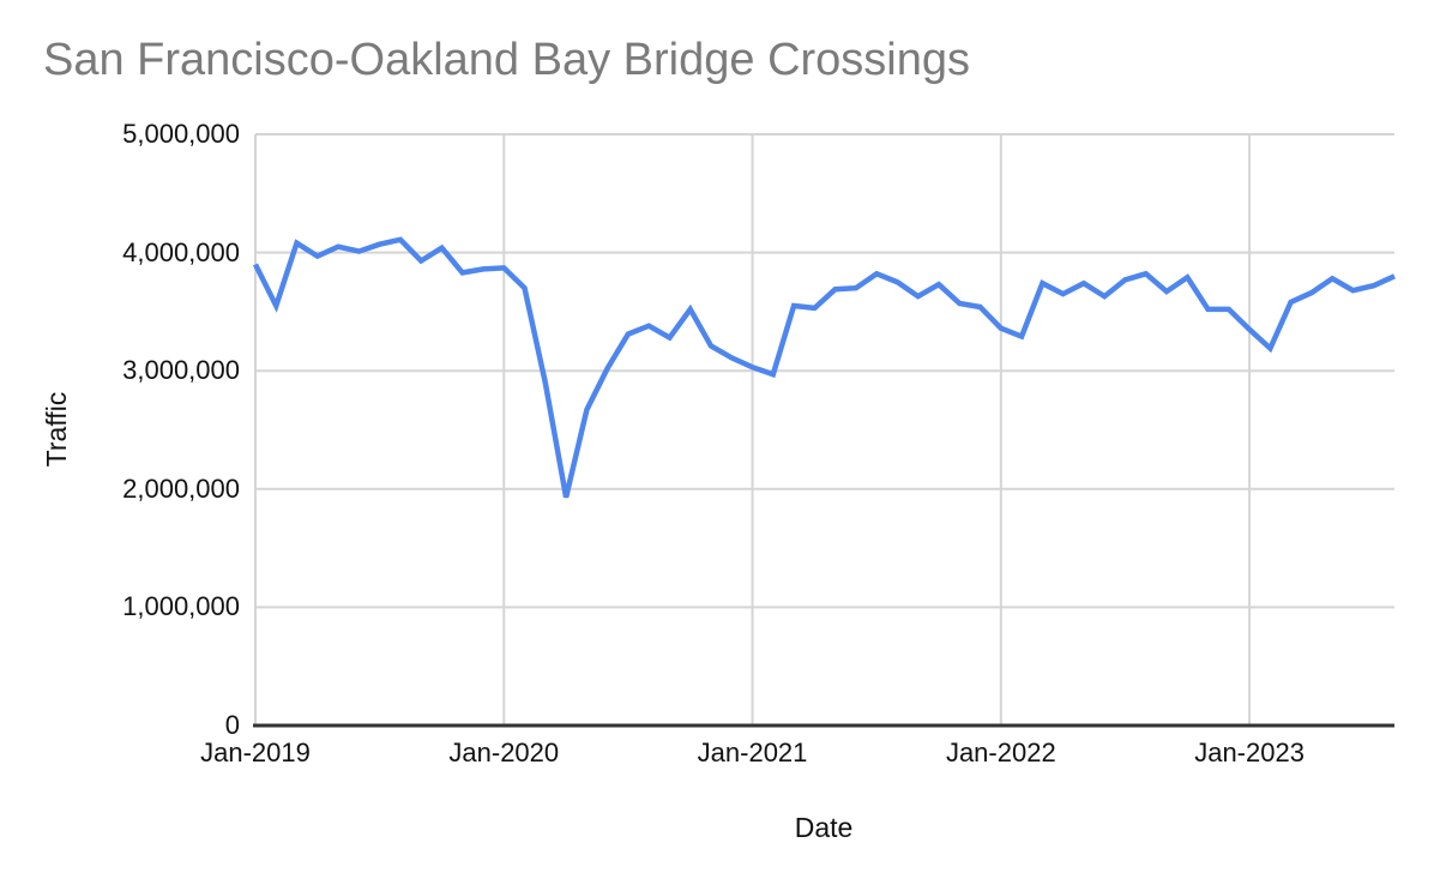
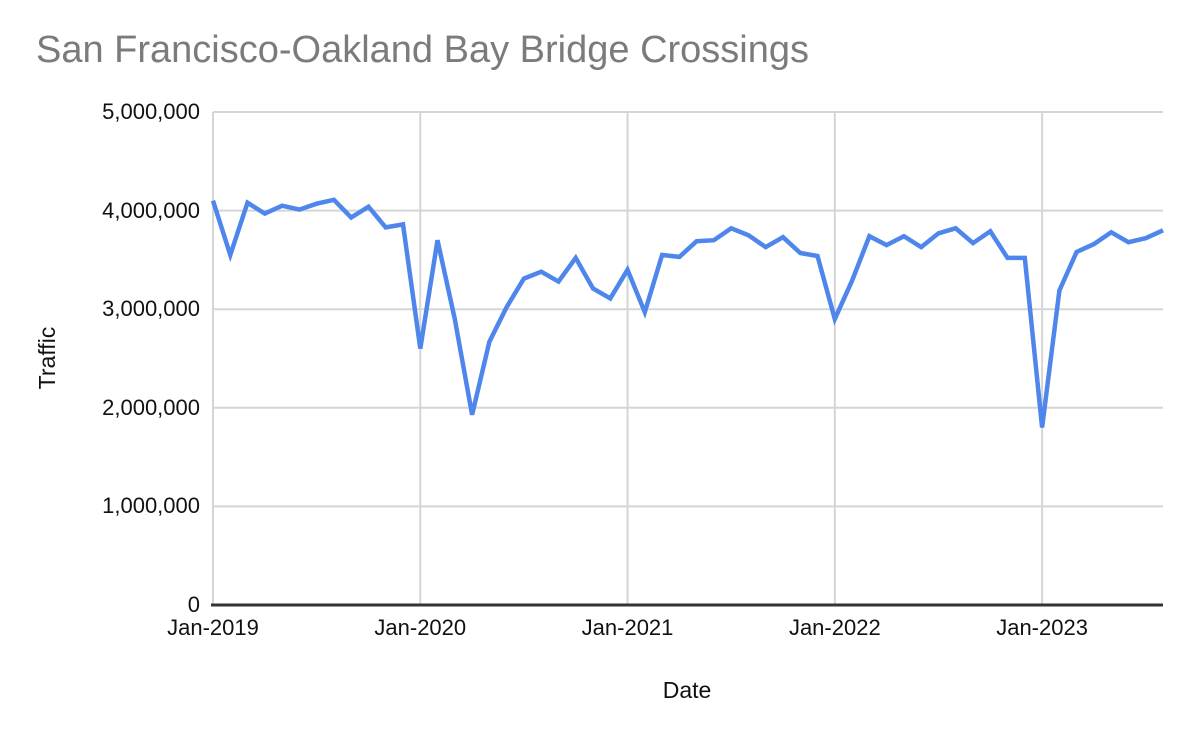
Jan-2019: 3900000 -> 4100000
Jan-2020: 3900000 -> 2600000
Jan-2021: 3000000 -> 3400000
Jan-2022: 3400000 -> 2900000
Jan-2023: 3400000 -> 1800000
